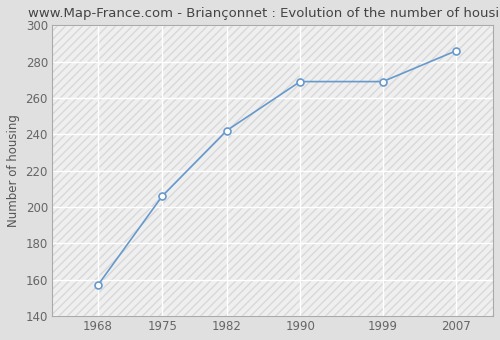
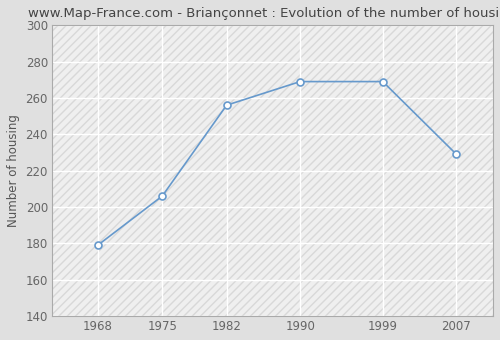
1968: 157 -> 179
1982: 242 -> 256
2007: 286 -> 229
